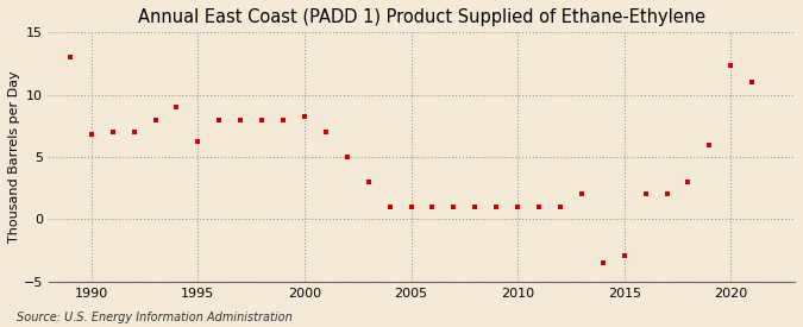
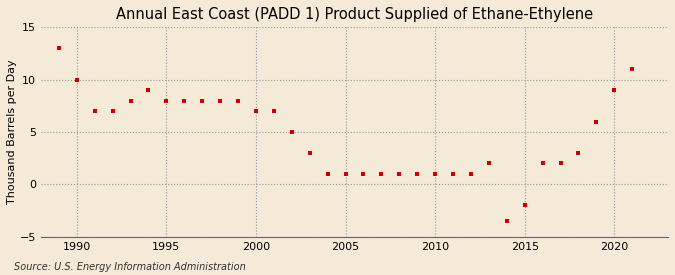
1990: 6.8 -> 10.0
1995: 6.2 -> 8.0
2000: 8.2 -> 7.0
2015: -2.9 -> -2.0
2020: 12.4 -> 9.0
